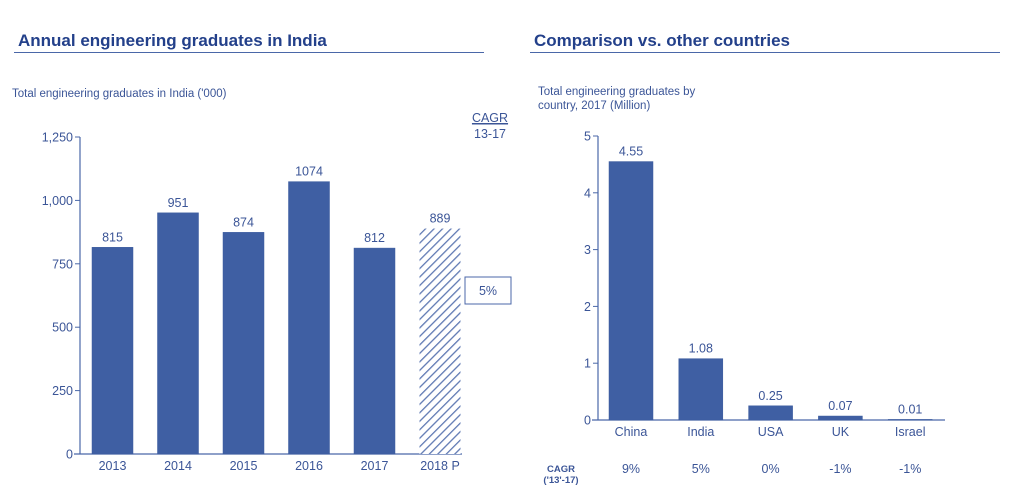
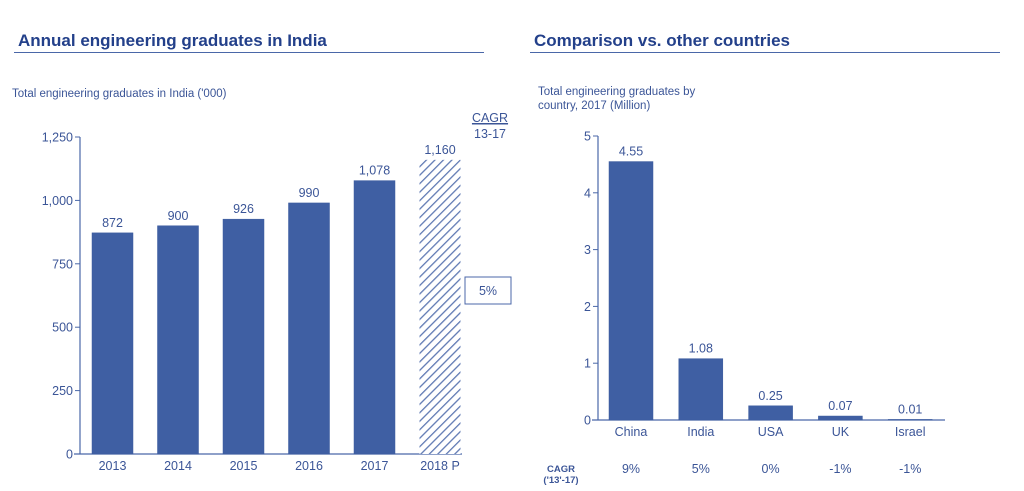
Total engineering graduates in India ('000)/2013: 815 -> 872
Total engineering graduates in India ('000)/2014: 951 -> 900
Total engineering graduates in India ('000)/2015: 874 -> 926
Total engineering graduates in India ('000)/2016: 1074 -> 990
Total engineering graduates in India ('000)/2017: 812 -> 1,078
Total engineering graduates in India ('000)/2018 P: 889 -> 1,160
